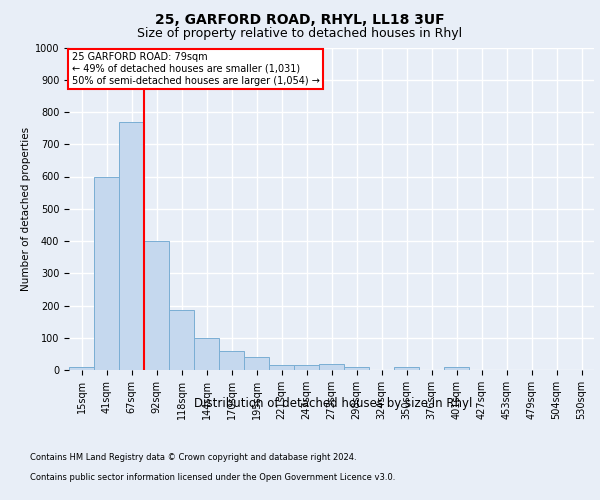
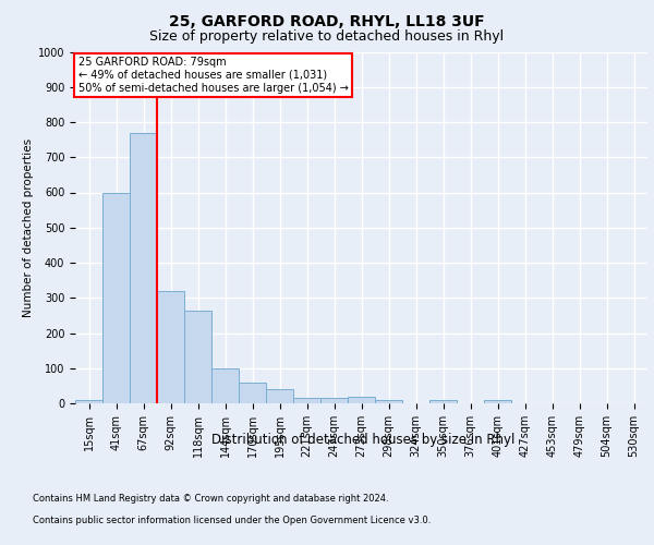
92sqm: 400 -> 320
118sqm: 185 -> 265
